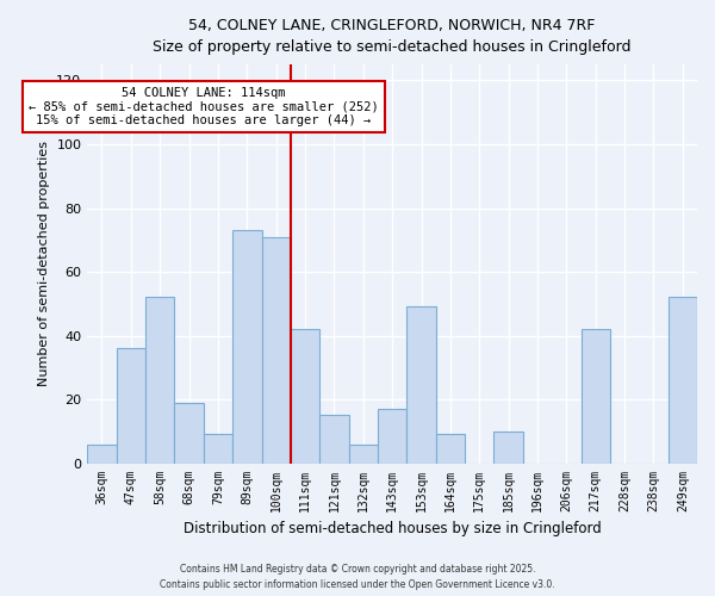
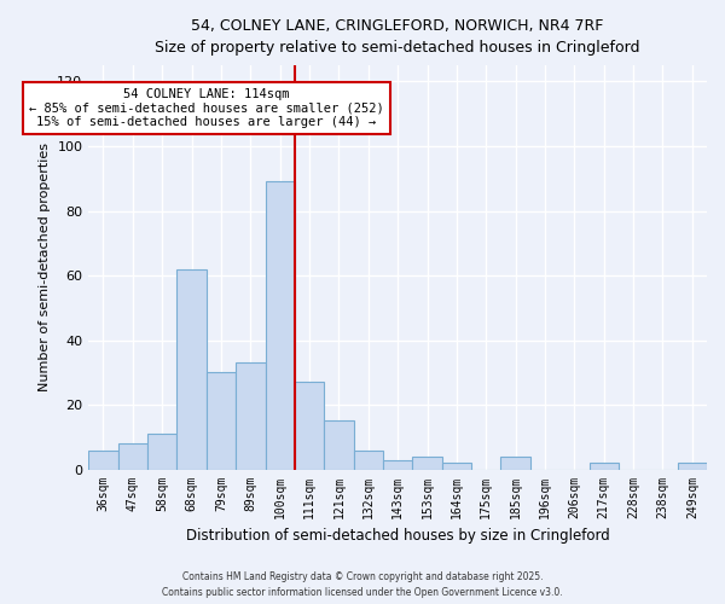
47sqm: 36 -> 8
58sqm: 52 -> 11
68sqm: 19 -> 62
79sqm: 9 -> 30
89sqm: 73 -> 33
100sqm: 71 -> 89
111sqm: 42 -> 27
143sqm: 17 -> 3
153sqm: 49 -> 4
164sqm: 9 -> 2
185sqm: 10 -> 4
217sqm: 42 -> 2
249sqm: 52 -> 2
